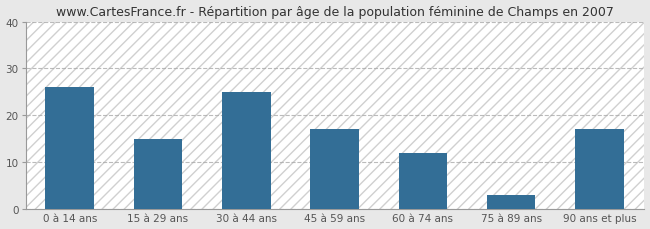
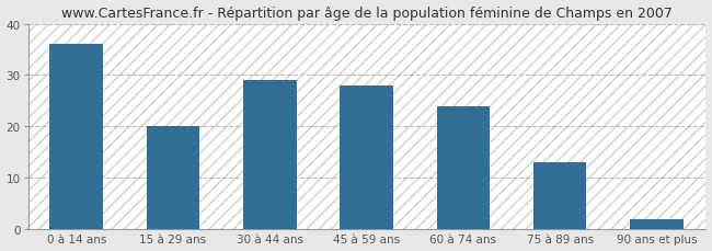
0 à 14 ans: 26 -> 36
15 à 29 ans: 15 -> 20
30 à 44 ans: 25 -> 29
45 à 59 ans: 17 -> 28
60 à 74 ans: 12 -> 24
75 à 89 ans: 3 -> 13
90 ans et plus: 17 -> 2
